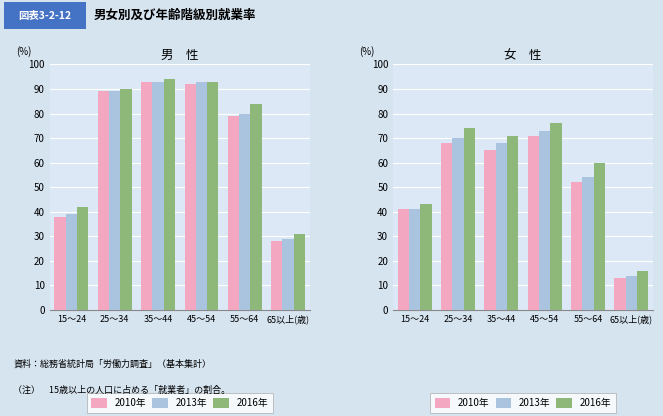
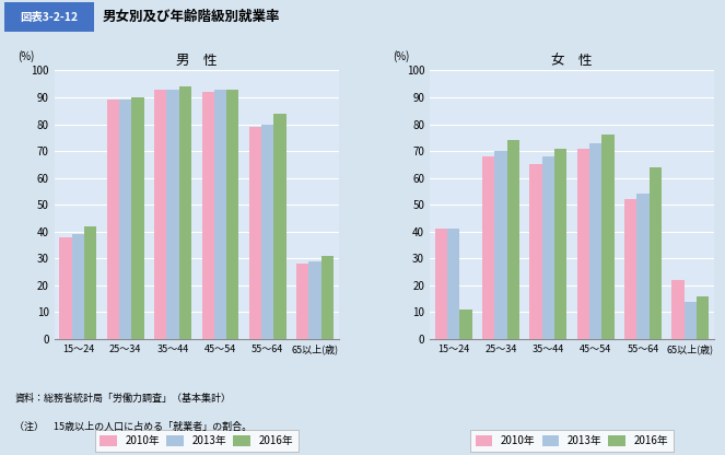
女 性/2016年/15～24: 43 -> 11
女 性/2016年/55～64: 60 -> 64
女 性/2010年/65以上(歳): 13 -> 22
